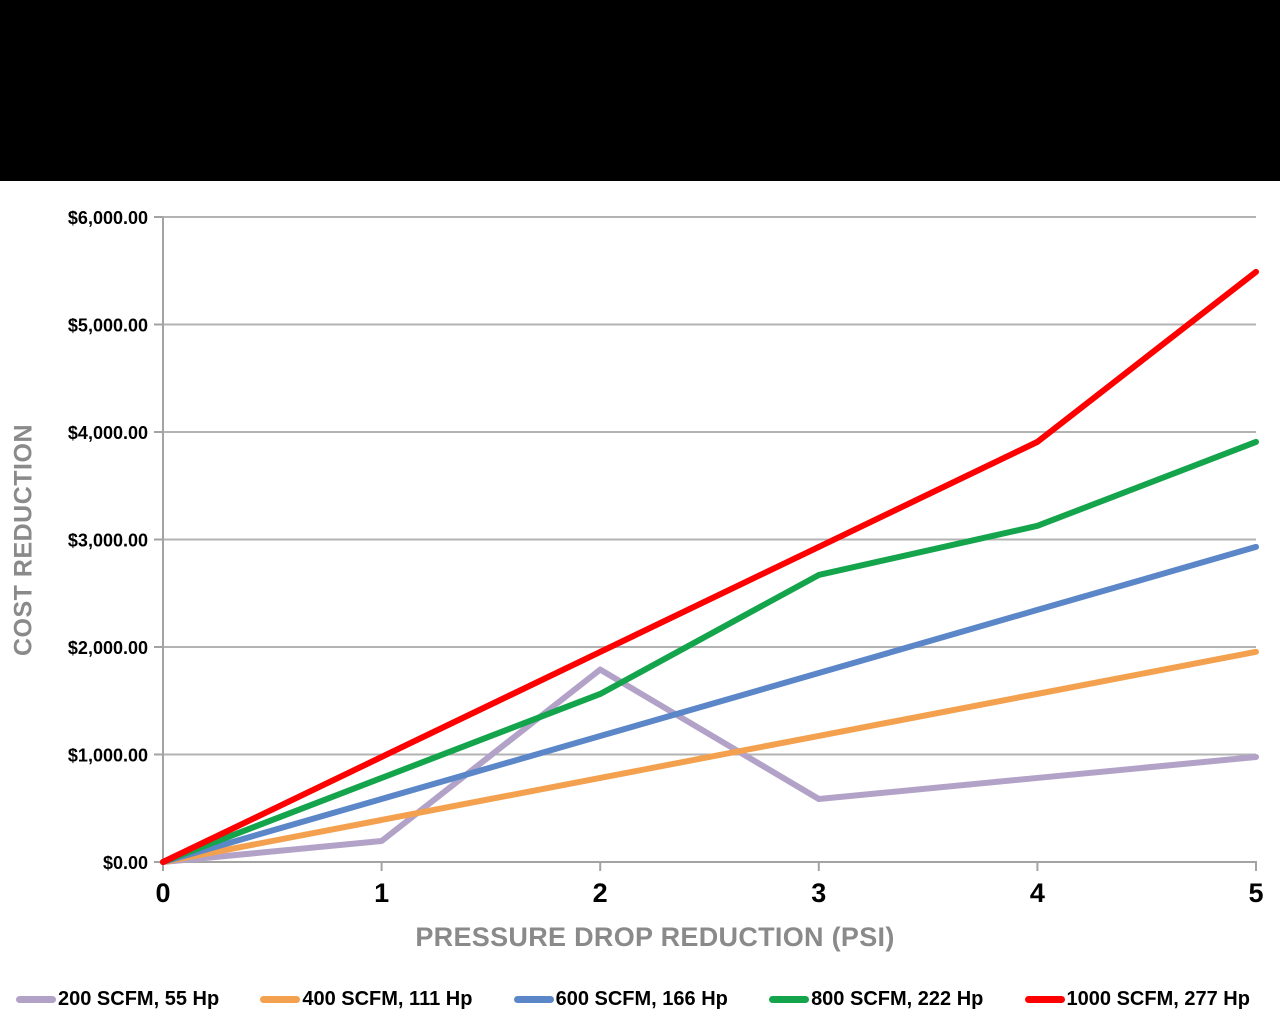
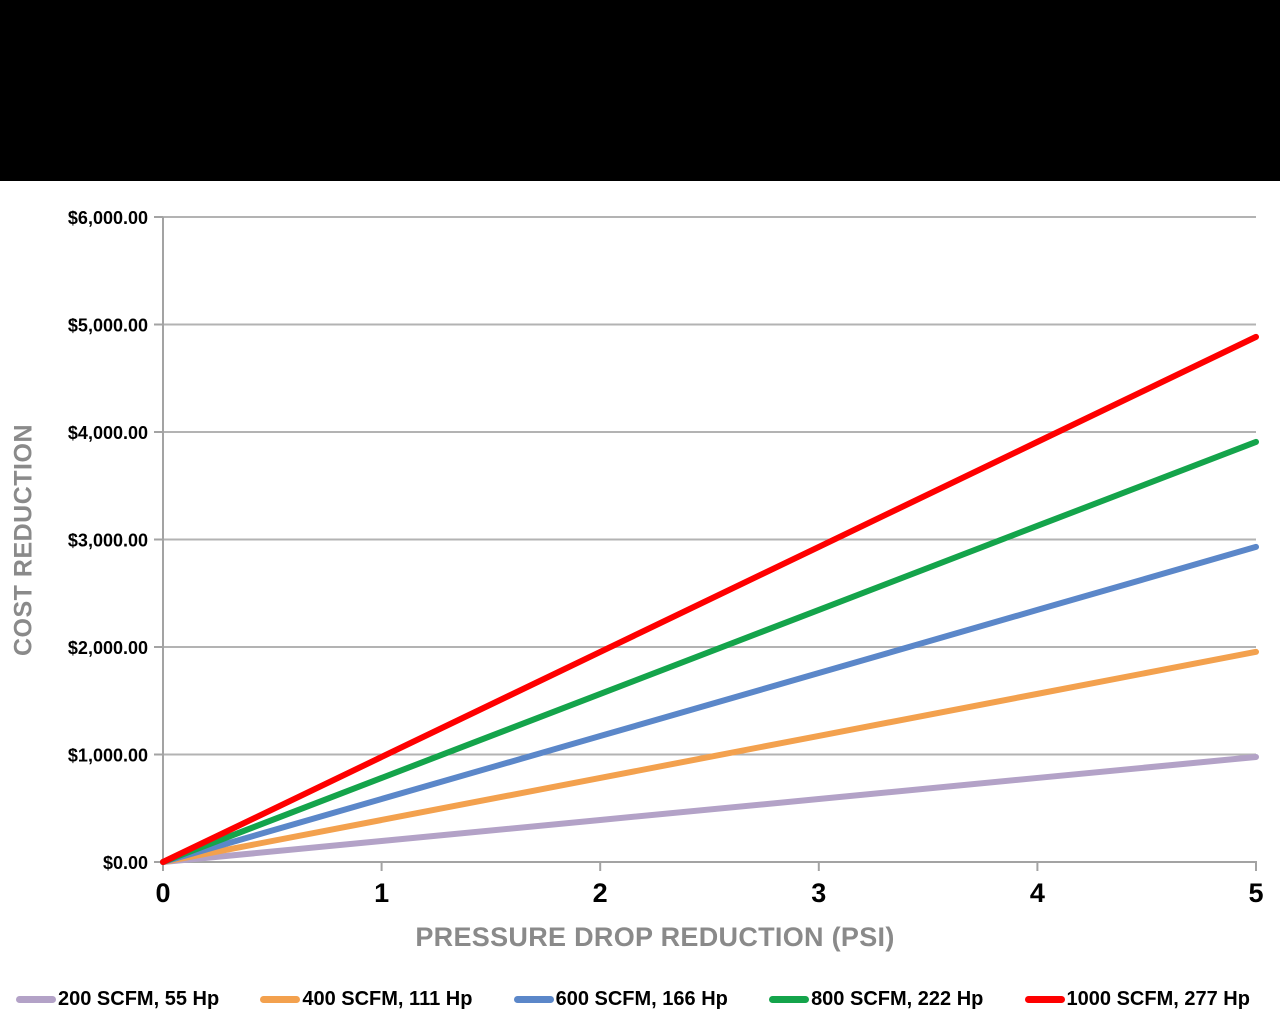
200 SCFM, 55 Hp/2: $1790 -> $390
800 SCFM, 222 Hp/3: $2670 -> $2340
1000 SCFM, 277 Hp/5: $5490 -> $4880
